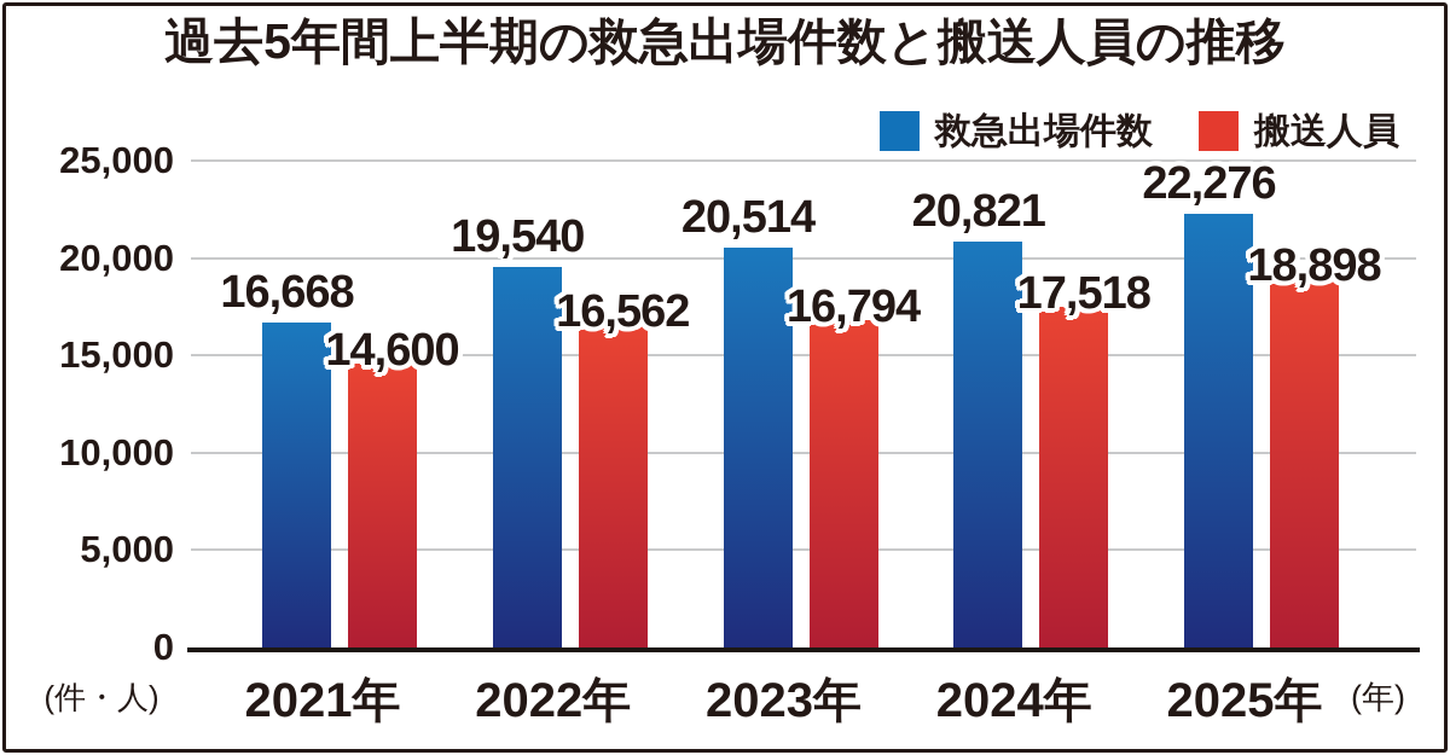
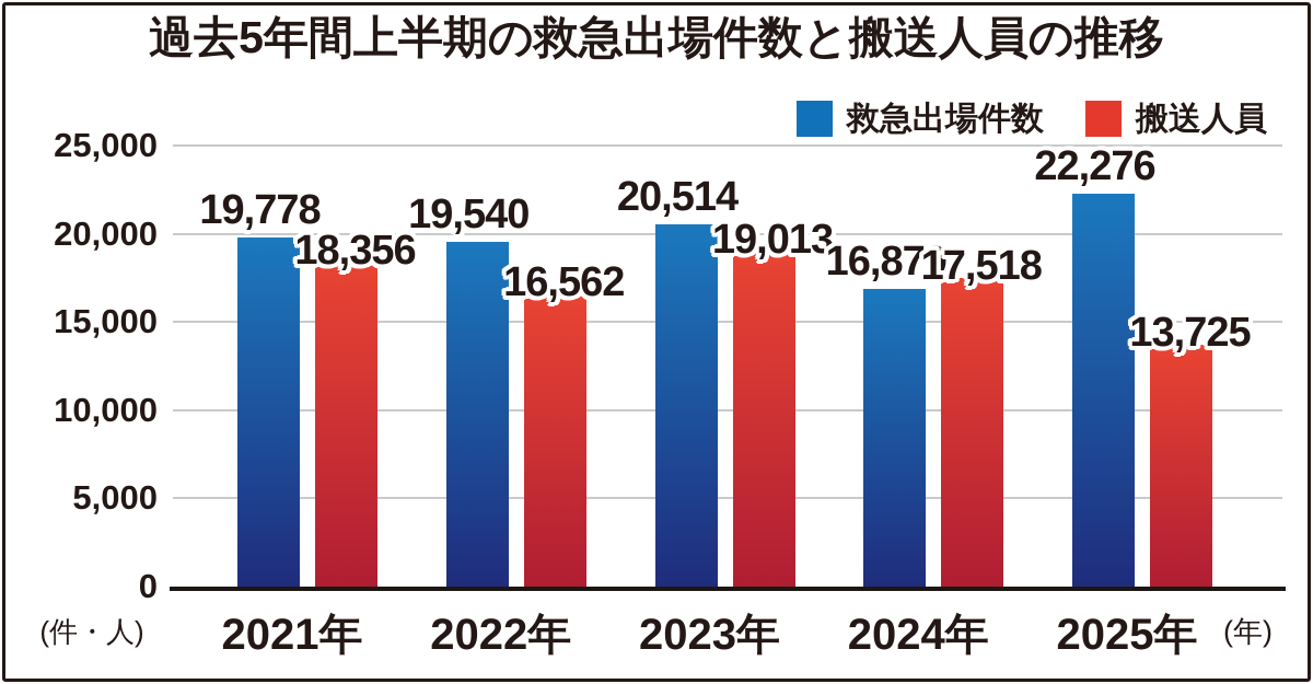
救急出場件数/2021年: 16,668 -> 19,778
搬送人員/2021年: 14,600 -> 18,356
搬送人員/2023年: 16,794 -> 19,013
救急出場件数/2024年: 20,821 -> 16,879
搬送人員/2025年: 18,898 -> 13,725
